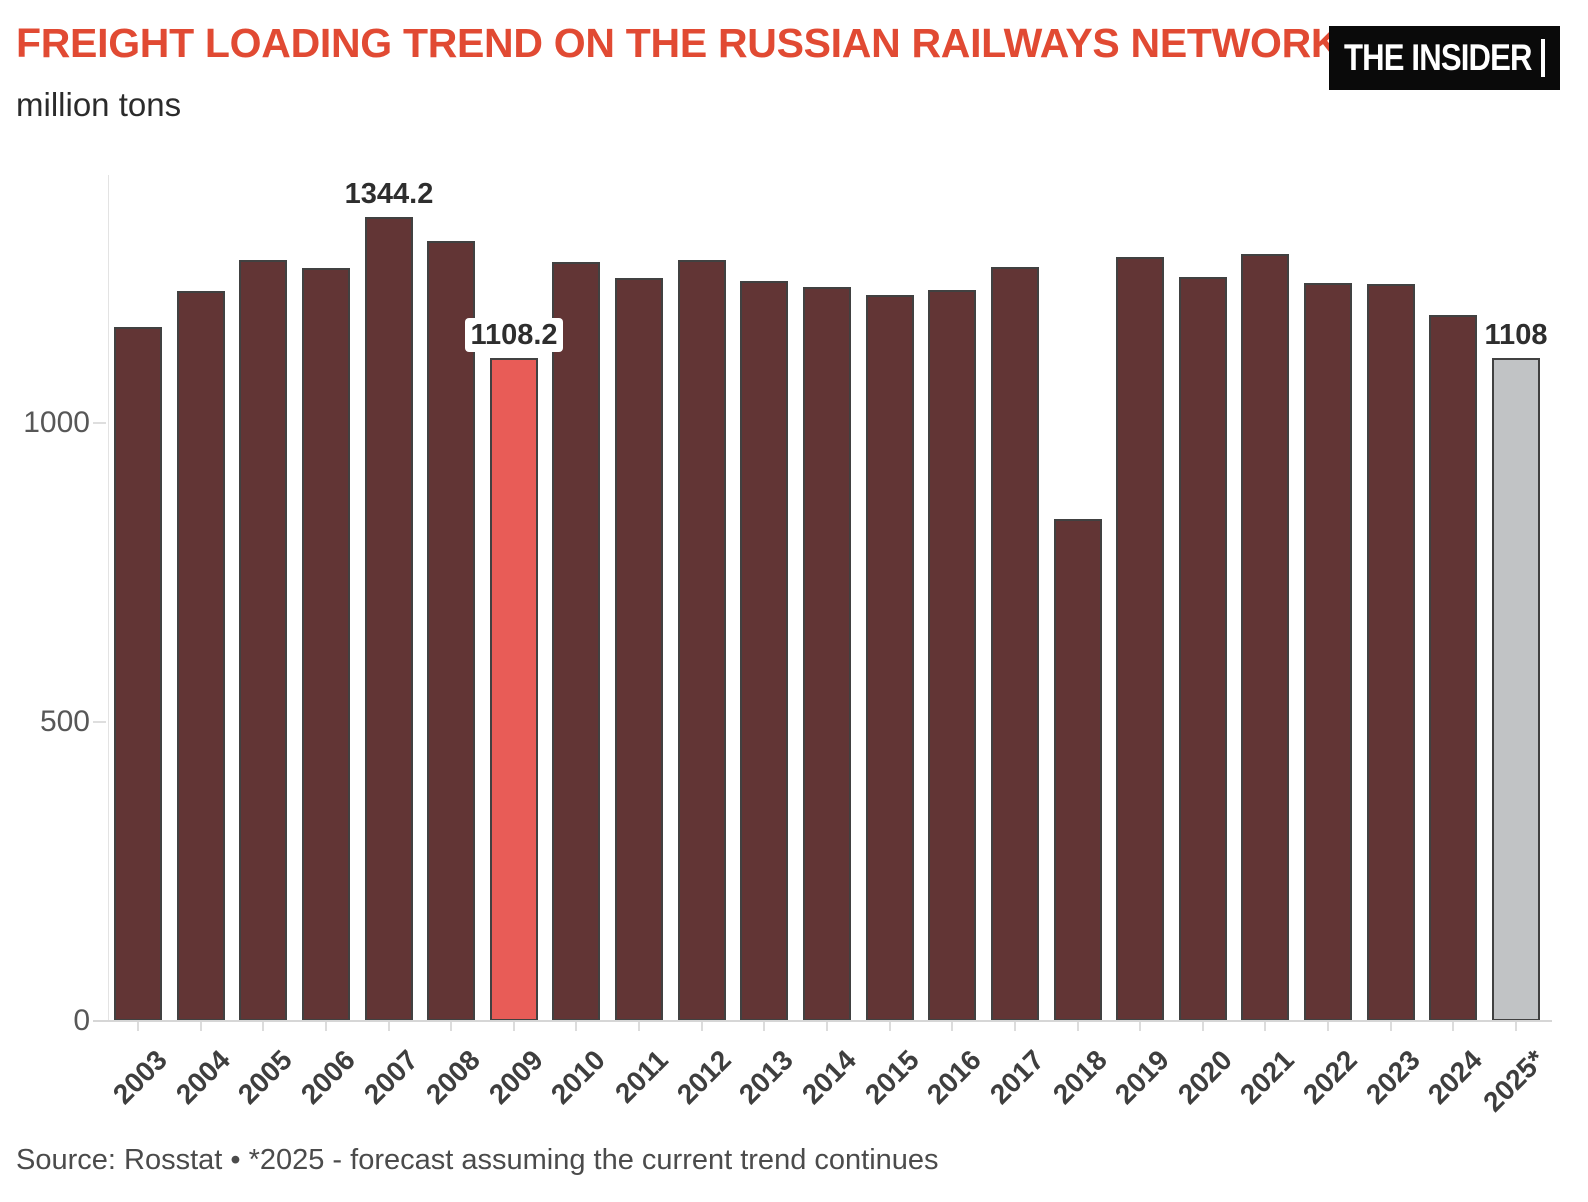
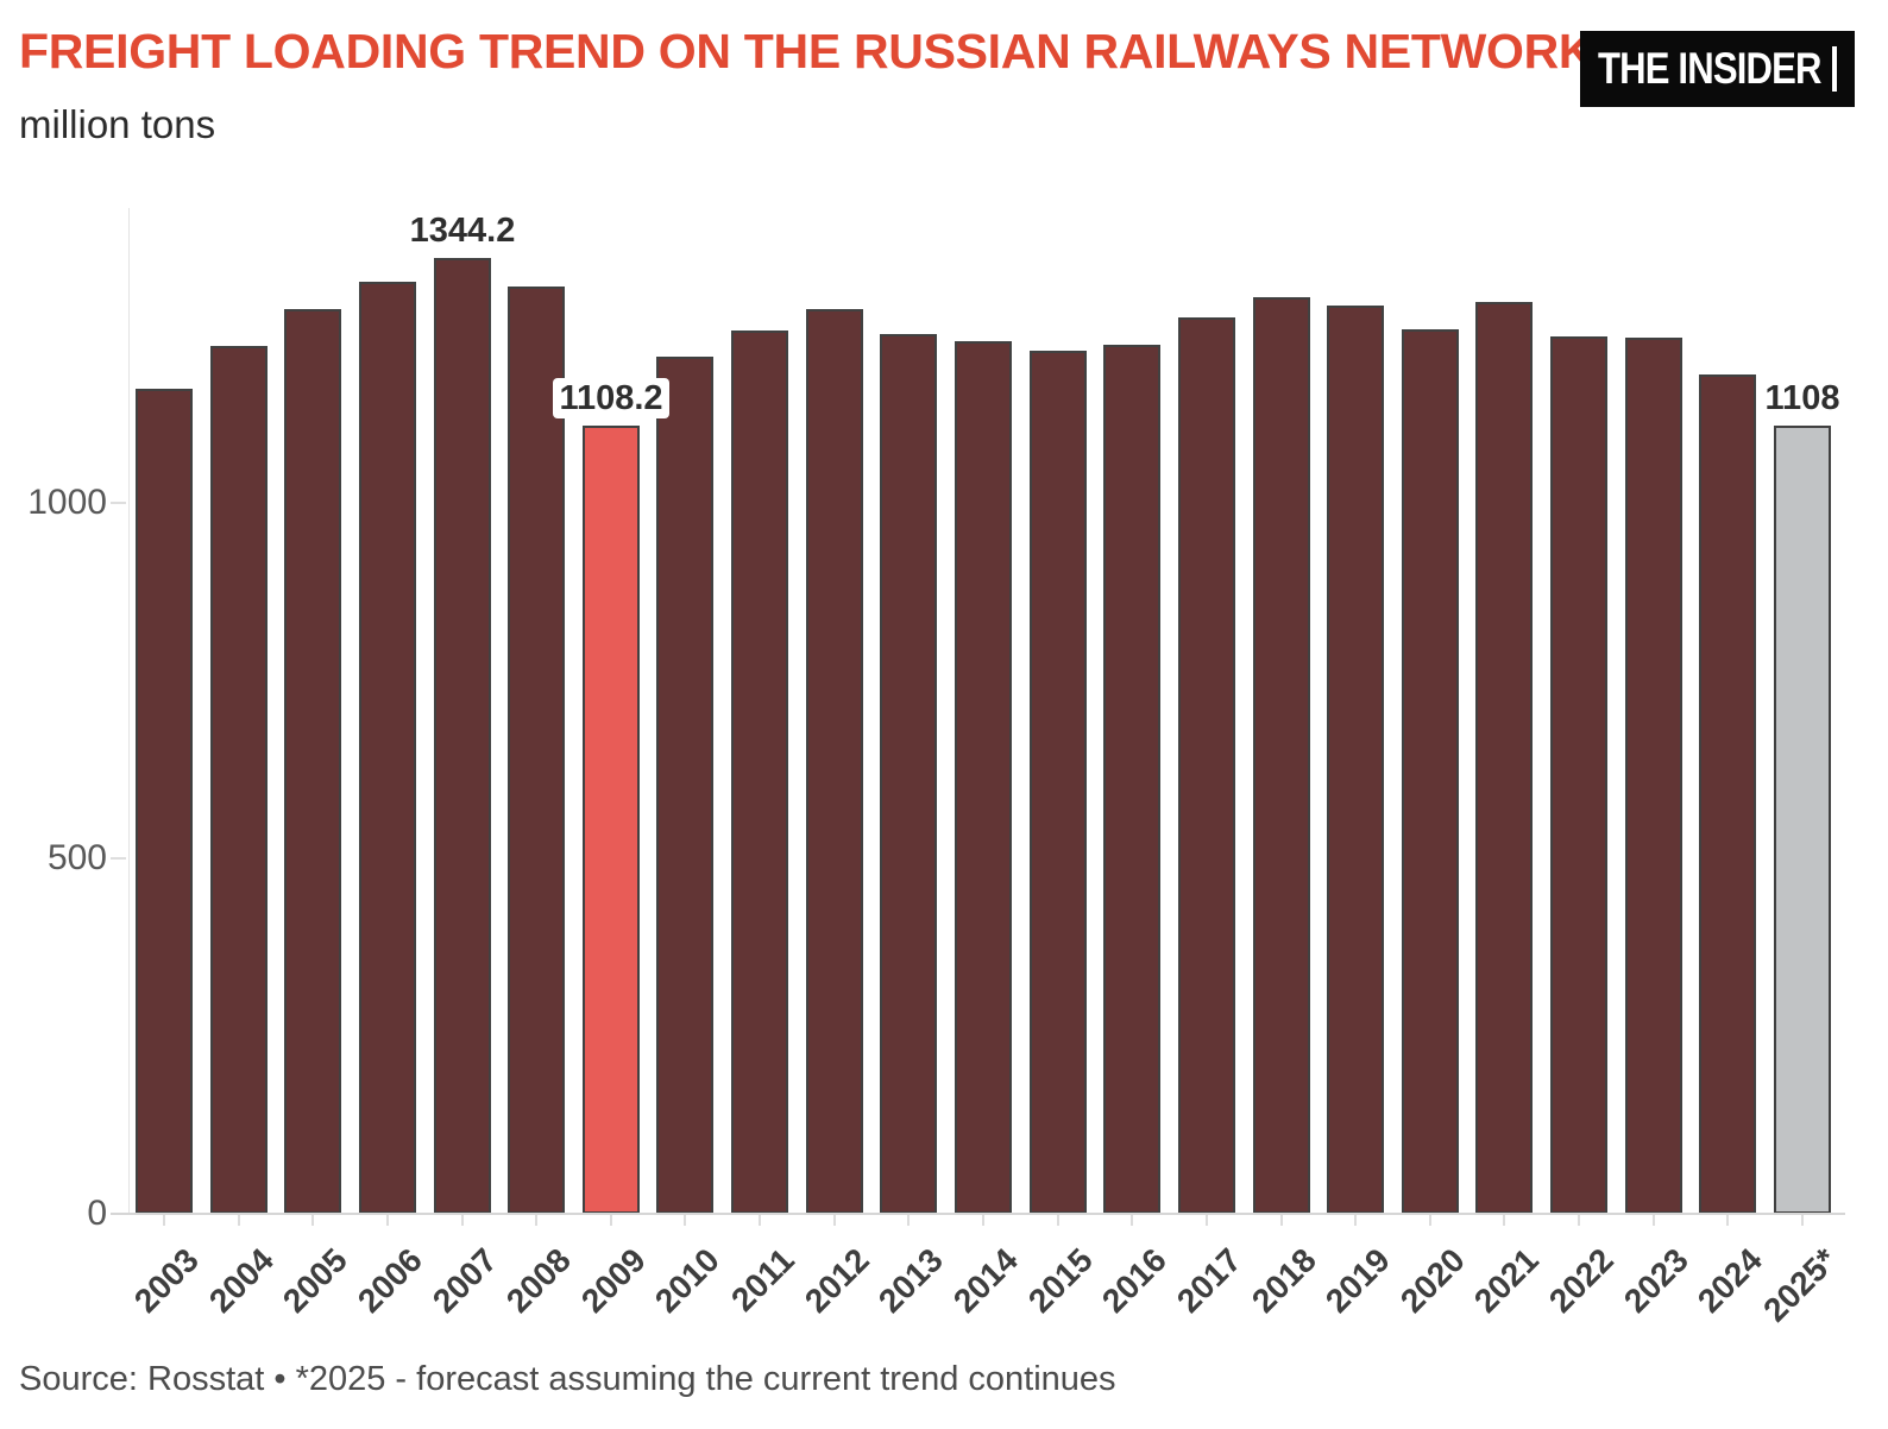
2006: 1260 -> 1310
2010: 1270 -> 1210
2018: 840 -> 1290
